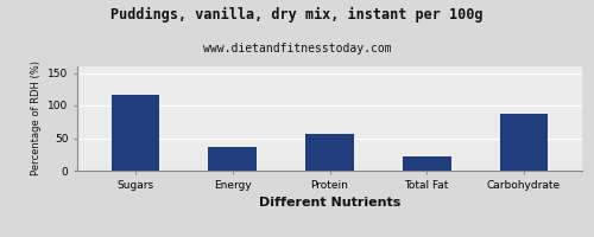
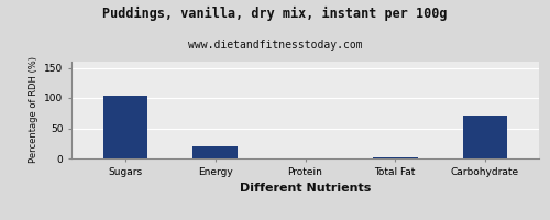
Sugars: 116 -> 103
Energy: 36 -> 20
Protein: 56 -> 0
Total Fat: 22 -> 2
Carbohydrate: 88 -> 71
